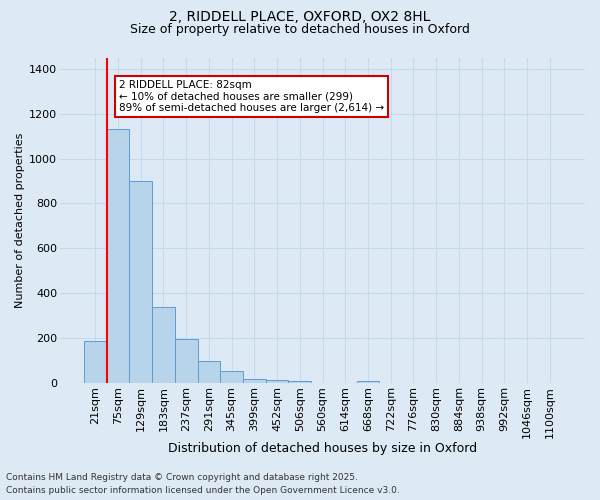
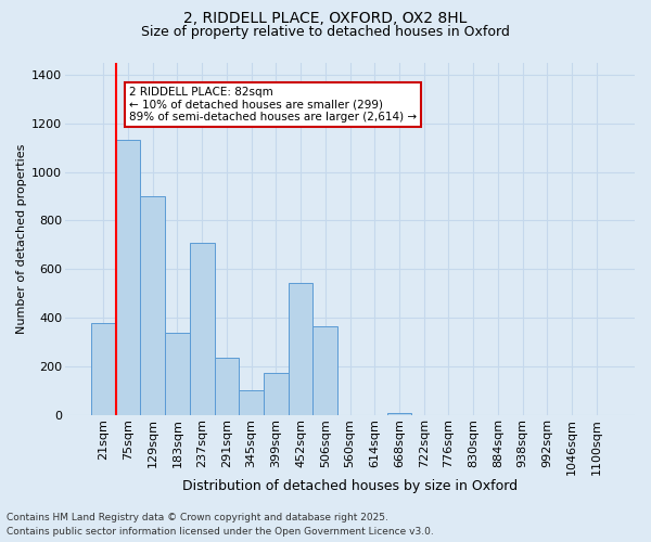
21sqm: 190 -> 380
237sqm: 195 -> 710
291sqm: 100 -> 235
345sqm: 55 -> 105
399sqm: 20 -> 175
452sqm: 12 -> 545
506sqm: 8 -> 365
